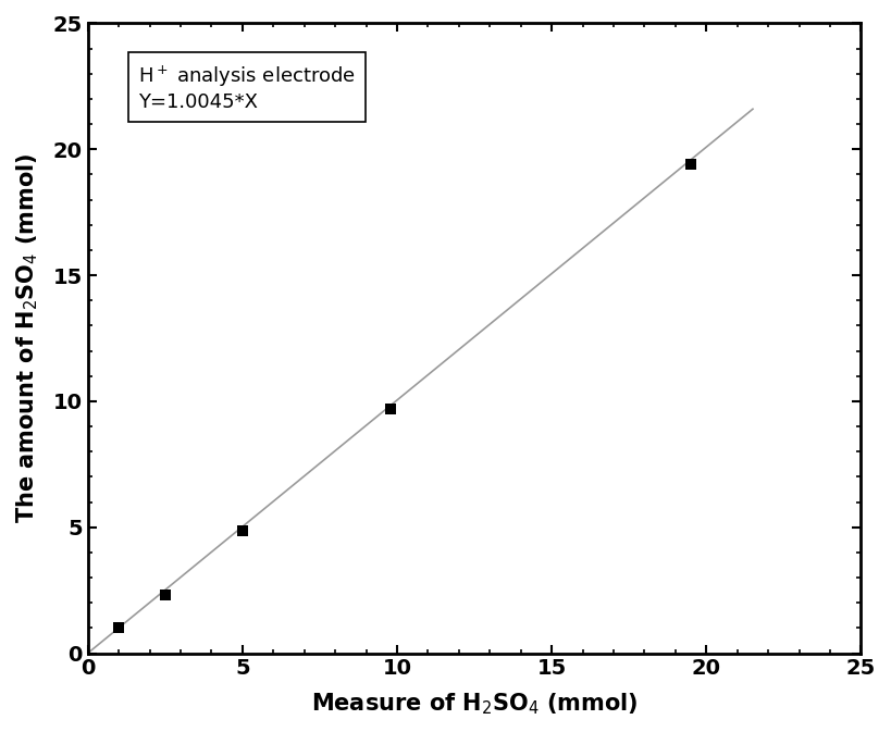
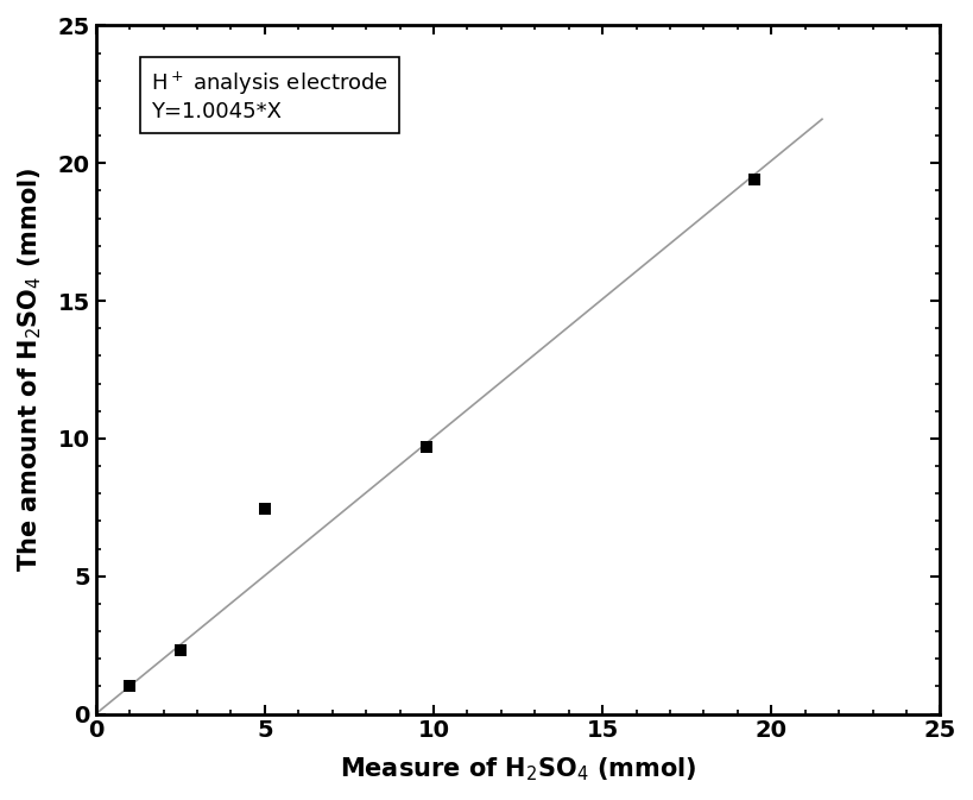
5: 4.85 -> 7.45
